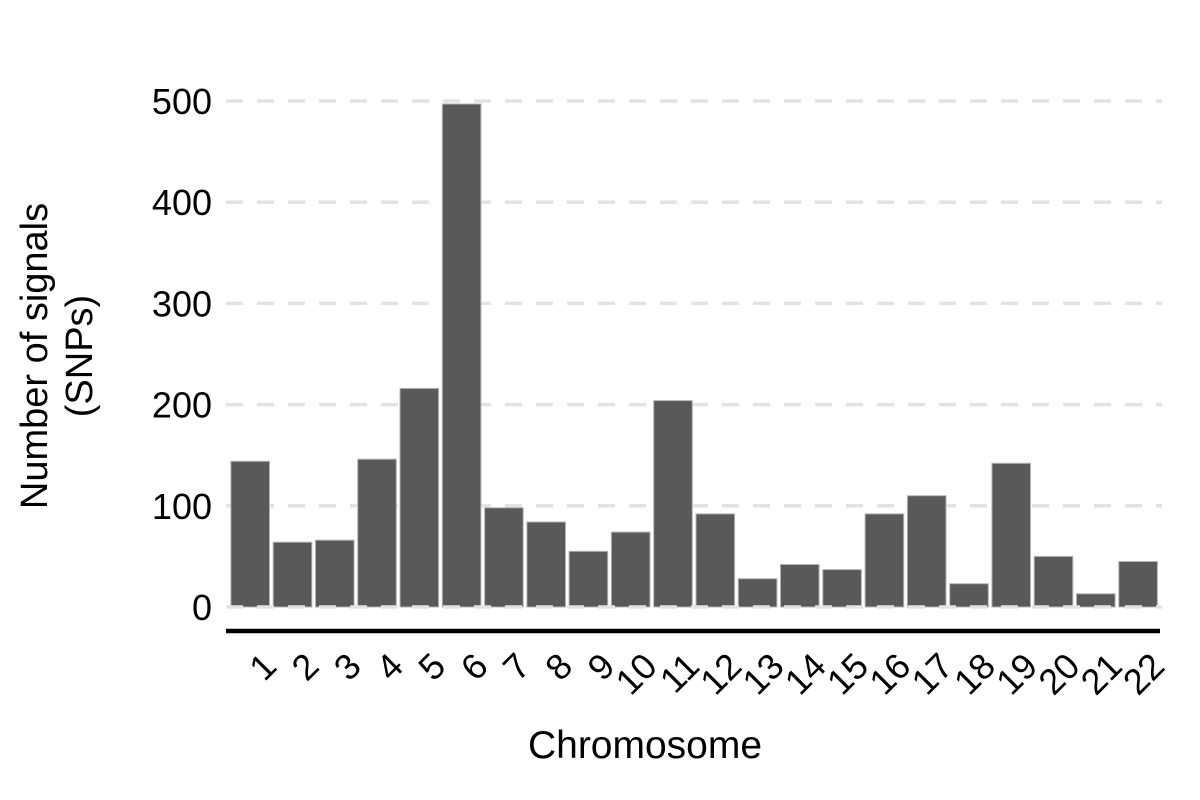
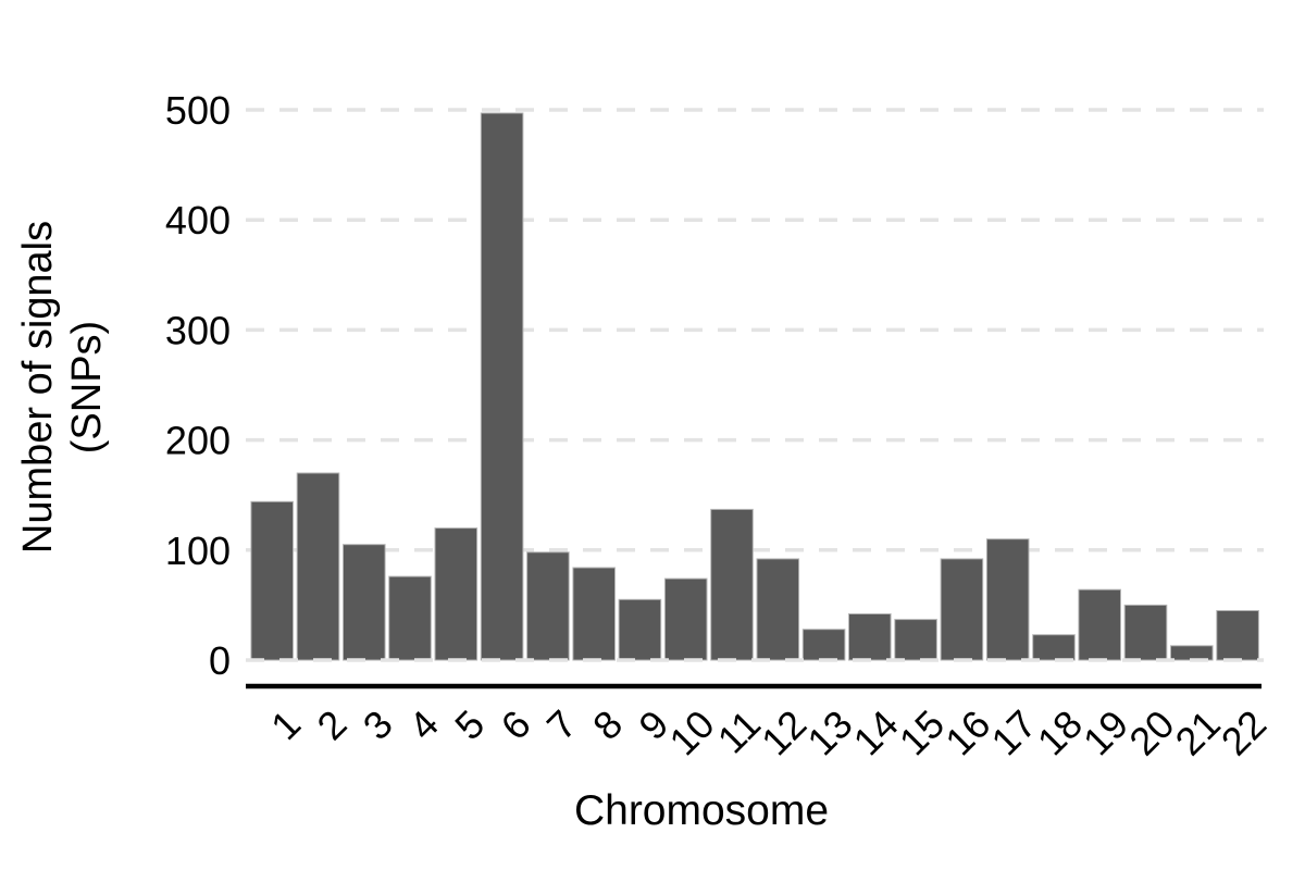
2: 64 -> 170
3: 66 -> 105
4: 146 -> 76
5: 216 -> 120
11: 204 -> 137
19: 142 -> 64
